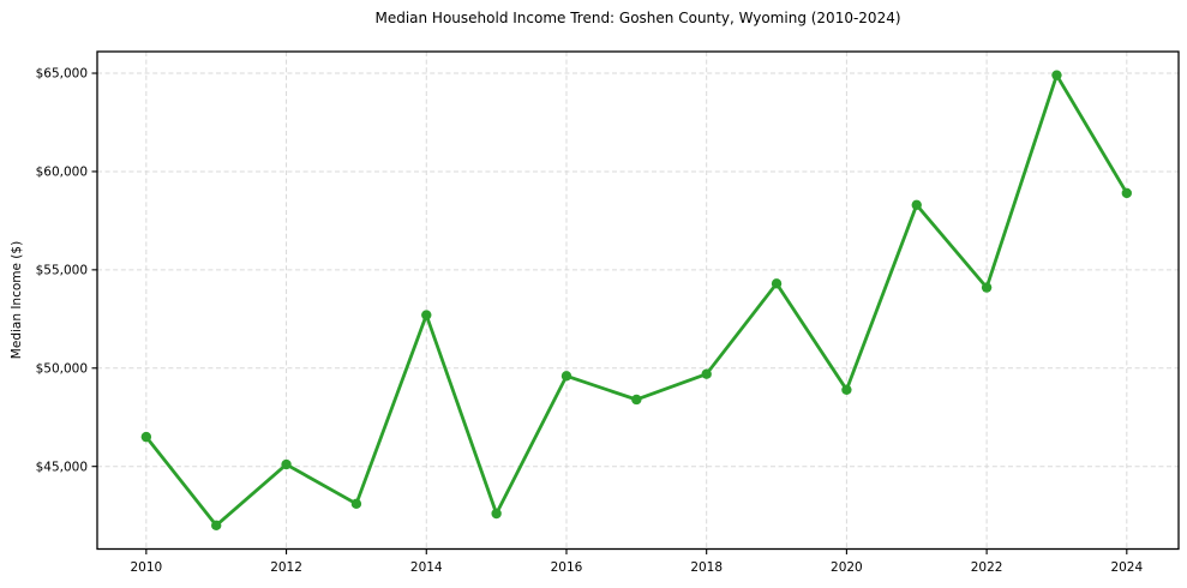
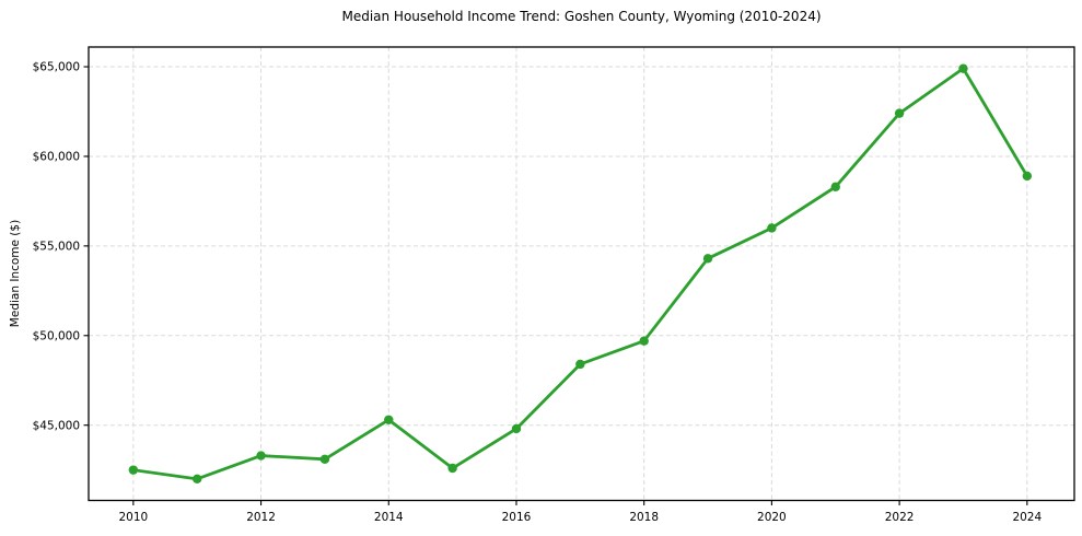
2010: $46500 -> $42500
2012: $45100 -> $43300
2014: $52700 -> $45300
2016: $49600 -> $44800
2020: $48900 -> $56000
2022: $54100 -> $62400
